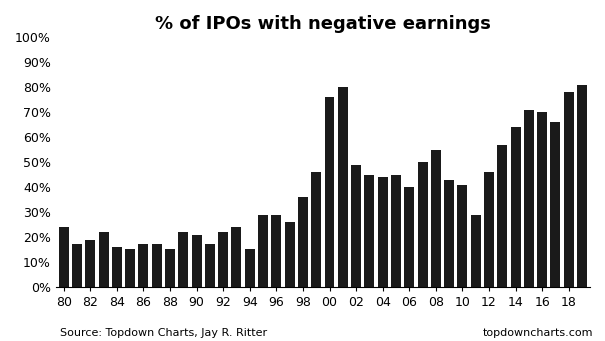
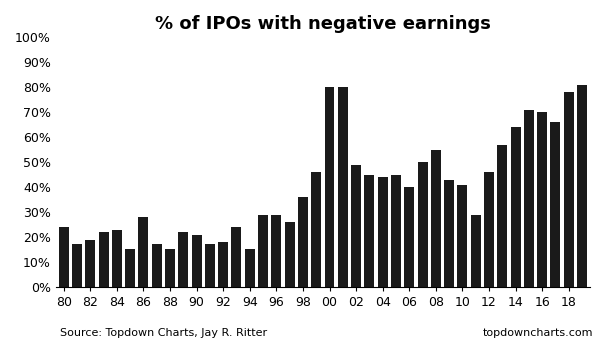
84: 16% -> 23%
86: 17% -> 28%
92: 22% -> 18%
00: 76% -> 80%
